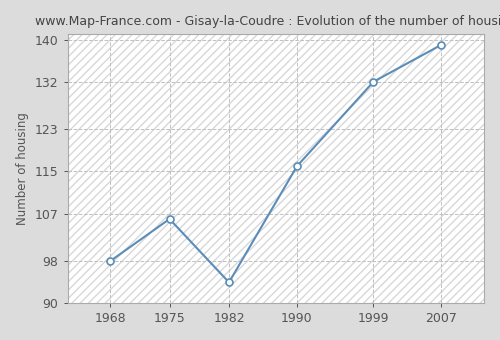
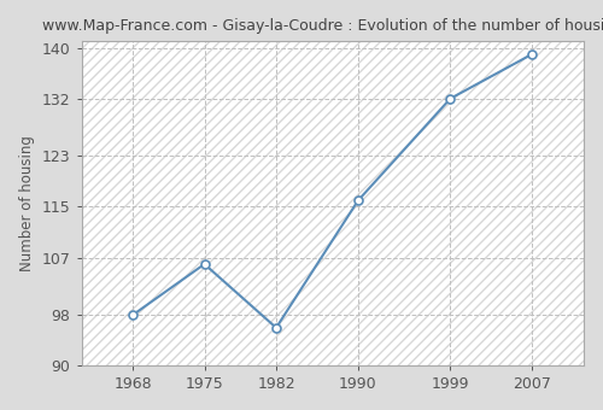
1982: 94 -> 96
